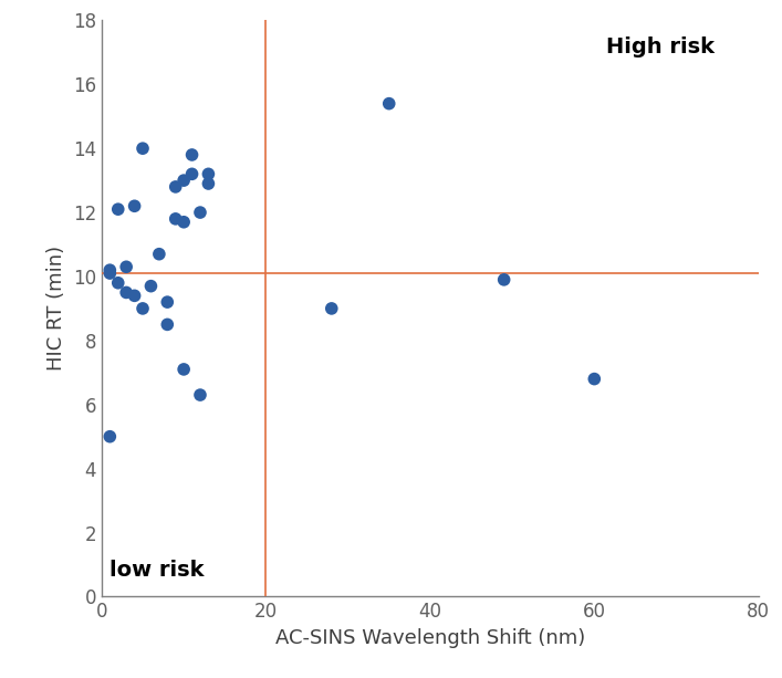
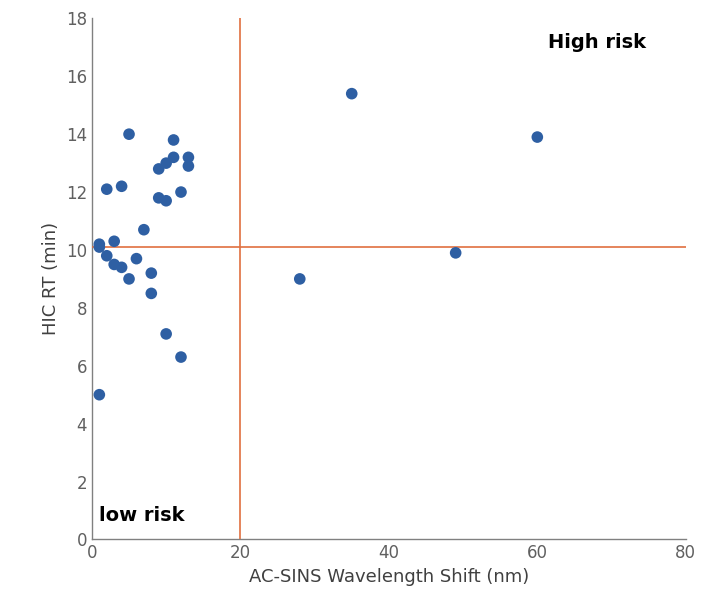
60: 6.8 -> 13.9
